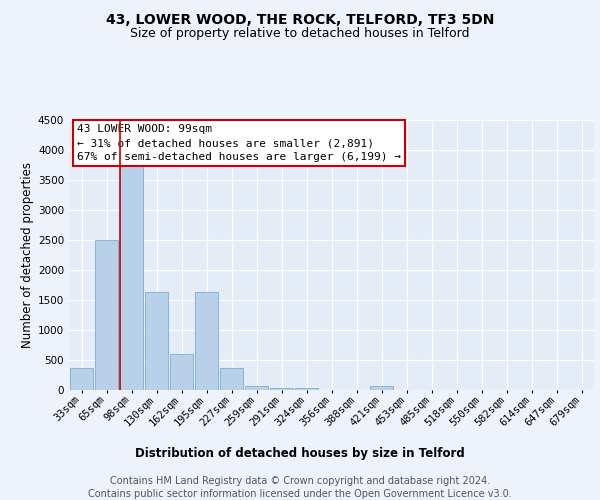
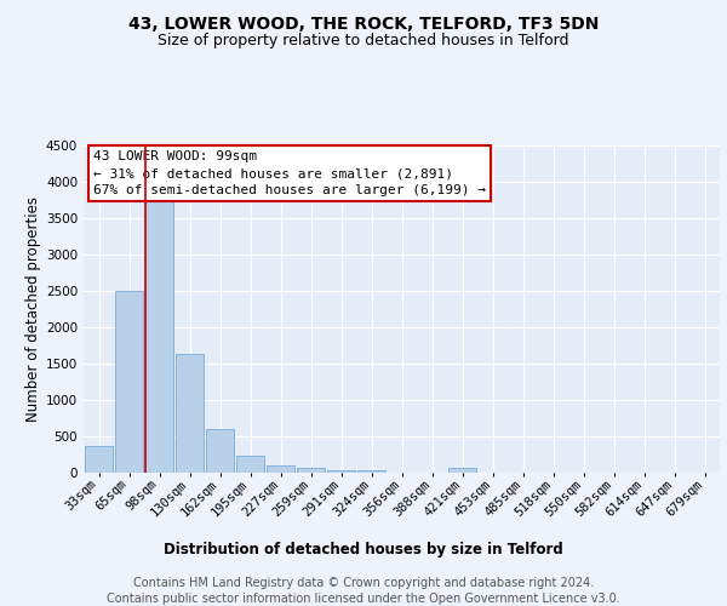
195sqm: 1640 -> 240
227sqm: 360 -> 100
